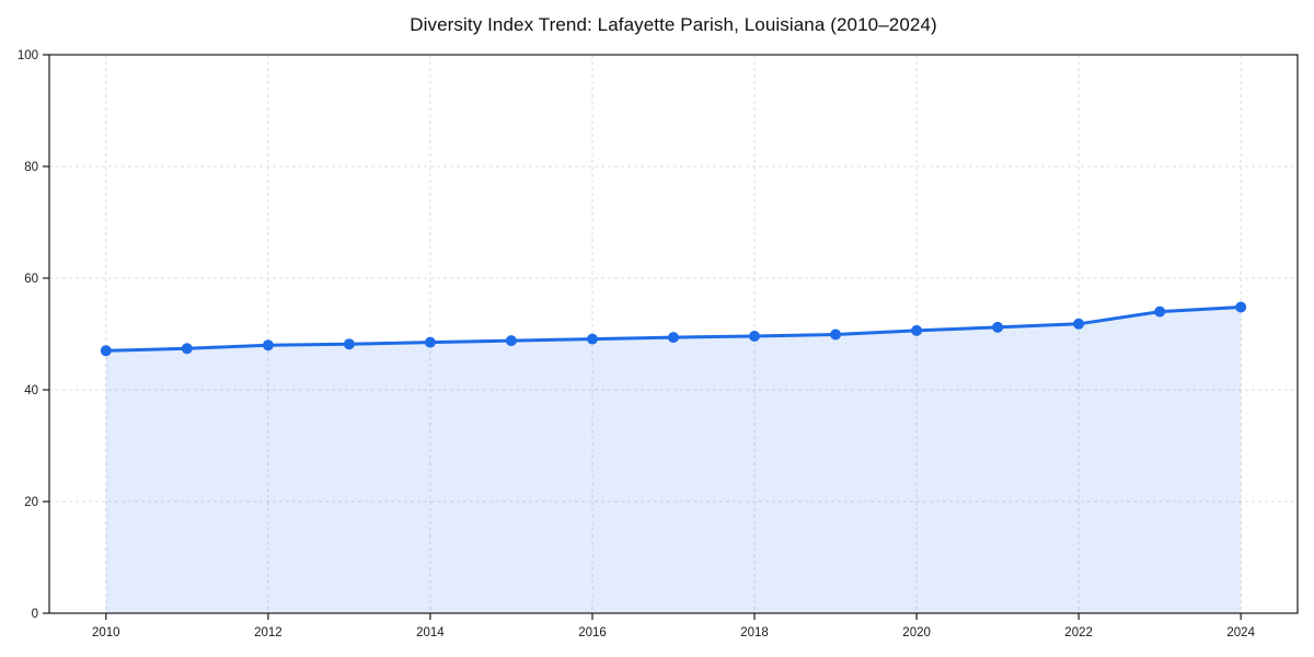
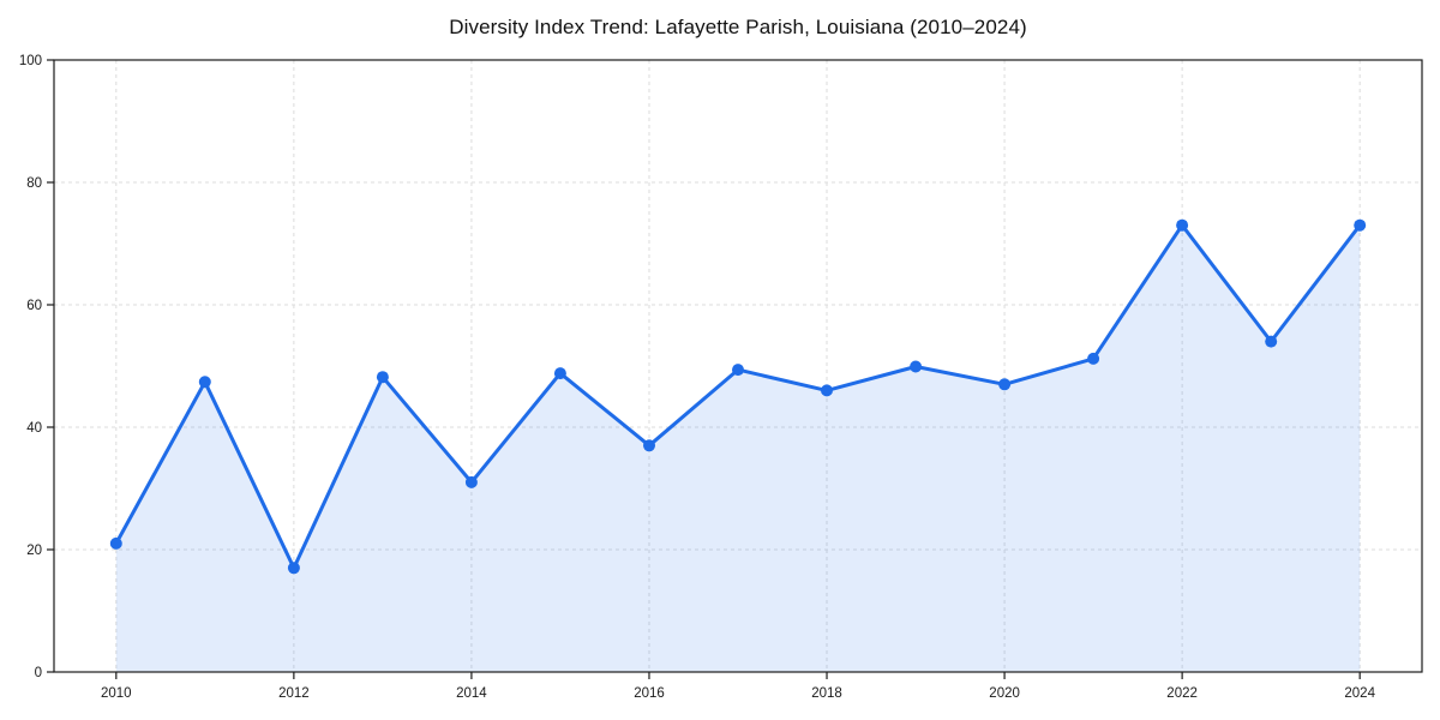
2010: 47 -> 21
2012: 48 -> 17
2014: 48 -> 31
2016: 49 -> 37
2018: 50 -> 46
2020: 51 -> 47
2022: 52 -> 73
2024: 55 -> 73
